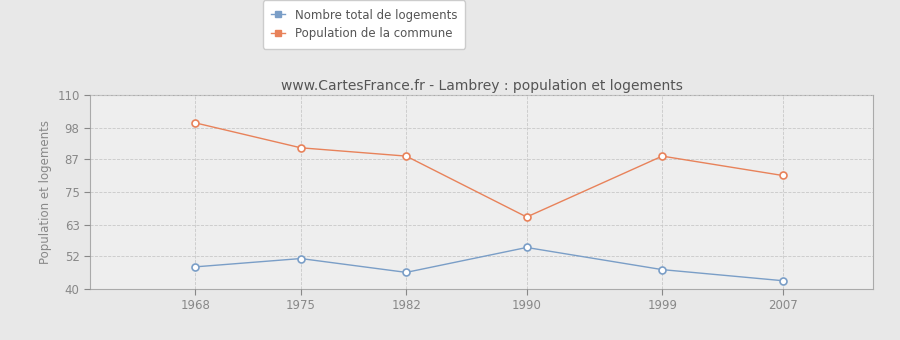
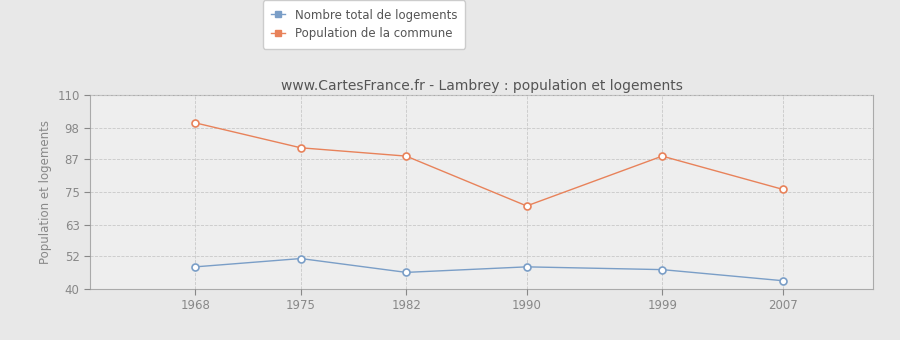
Nombre total de logements/1990: 55 -> 48
Population de la commune/1990: 66 -> 70
Population de la commune/2007: 81 -> 76
